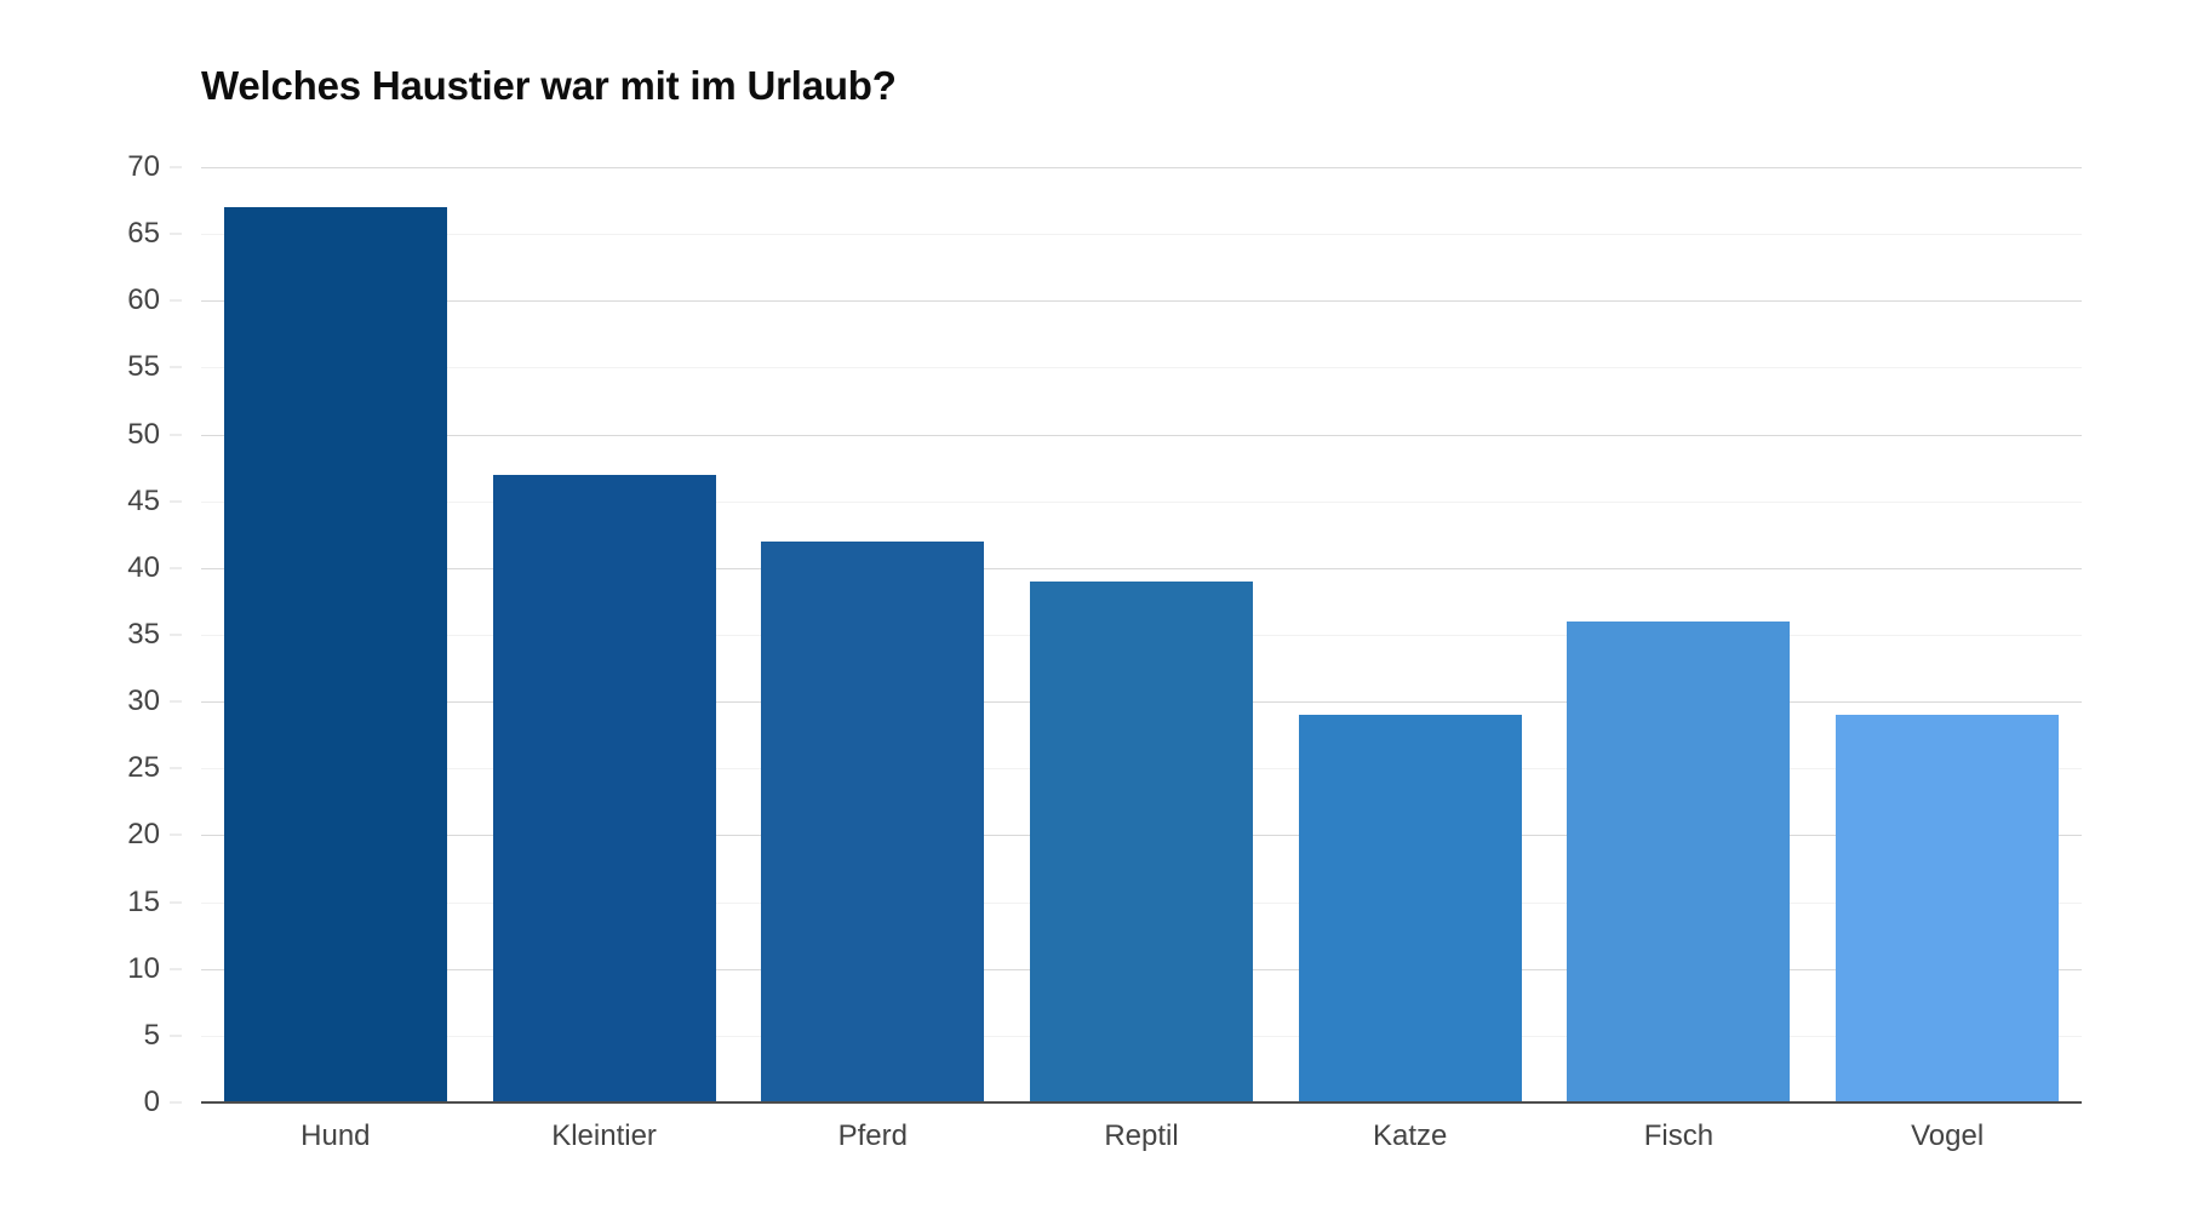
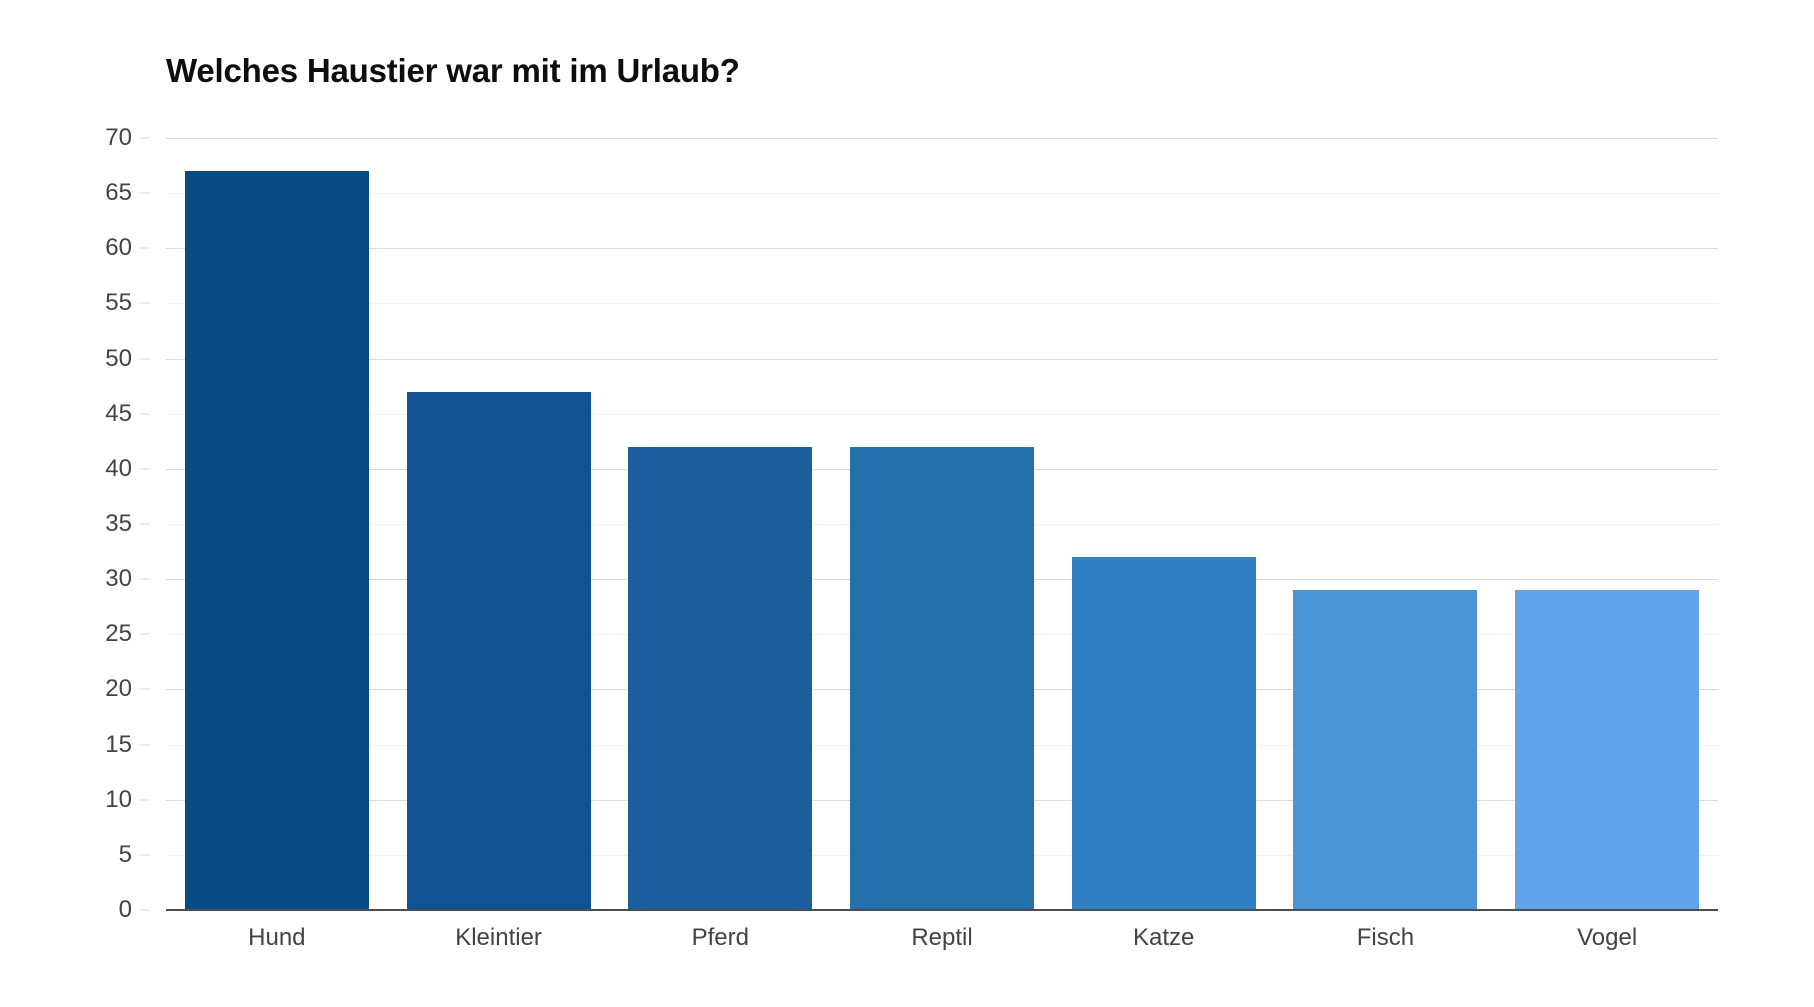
Reptil: 39 -> 42
Katze: 29 -> 32
Fisch: 36 -> 29
